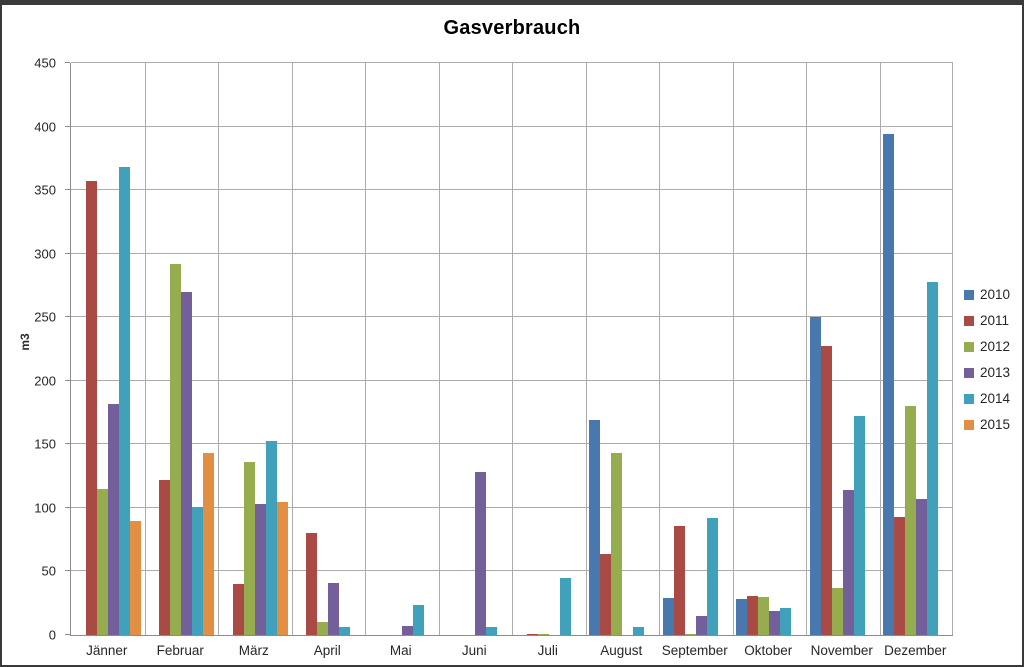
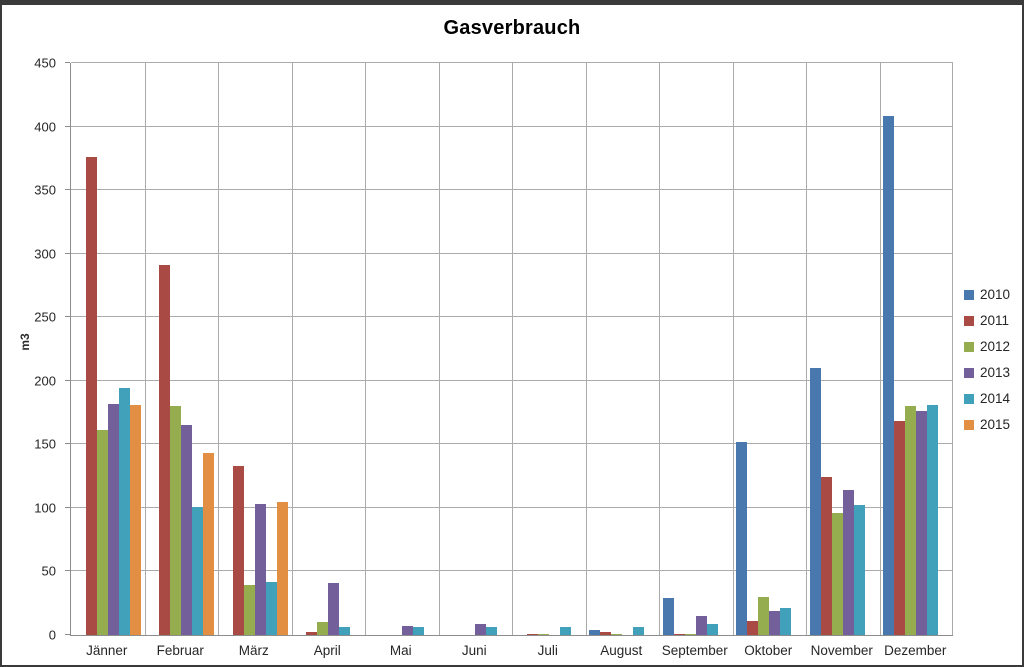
2011/Jänner: 357 -> 376
2012/Jänner: 115 -> 161
2014/Jänner: 368 -> 194
2015/Jänner: 90 -> 181
2011/Februar: 122 -> 291
2012/Februar: 292 -> 180
2013/Februar: 270 -> 165
2011/März: 40 -> 133
2012/März: 136 -> 39
2014/März: 153 -> 42
2011/April: 80 -> 2
2014/Mai: 24 -> 6
2013/Juni: 128 -> 9
2014/Juli: 45 -> 6
2010/August: 169 -> 4
2011/August: 64 -> 2
2012/August: 143 -> 1
2011/September: 86 -> 1
2014/September: 92 -> 9
2010/Oktober: 28 -> 152
2011/Oktober: 31 -> 11
2010/November: 250 -> 210
2011/November: 227 -> 124
2012/November: 37 -> 96
2014/November: 172 -> 102
2010/Dezember: 394 -> 408
2011/Dezember: 93 -> 168
2013/Dezember: 107 -> 176
2014/Dezember: 278 -> 181
